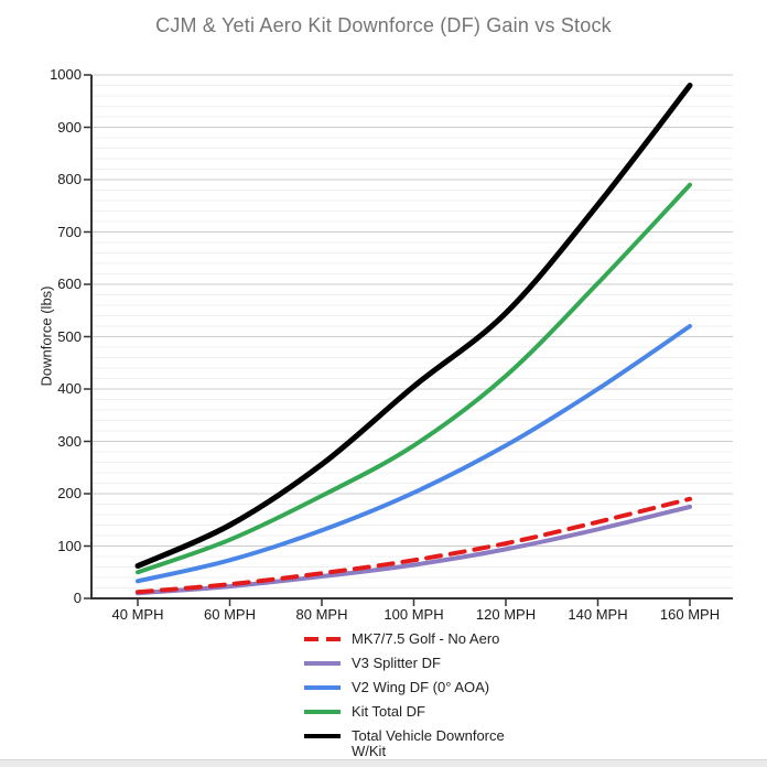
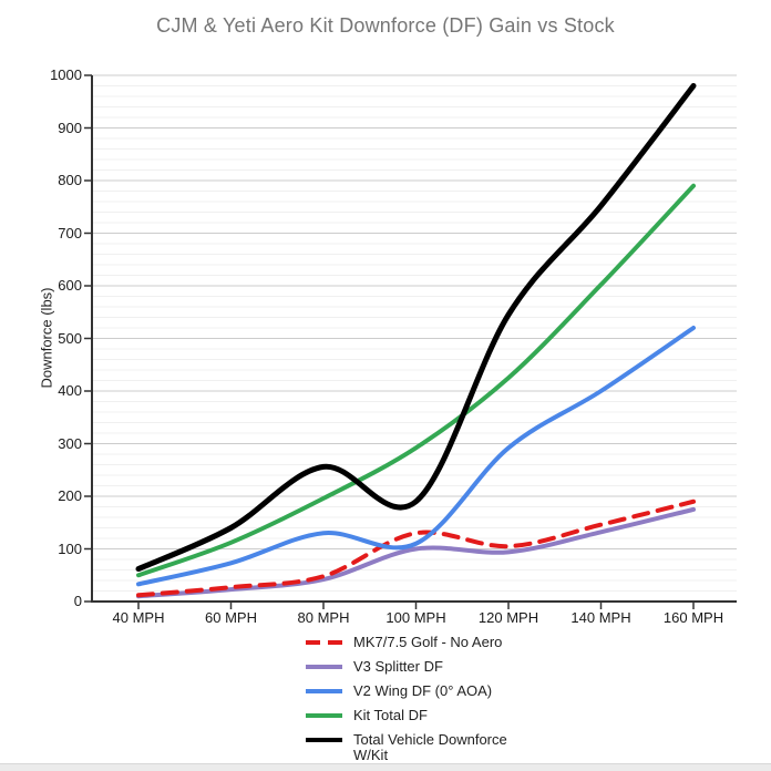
MK7/7.5 Golf - No Aero/100: 70 -> 130
V3 Splitter DF/100: 60 -> 100
V2 Wing DF (0° AOA)/100: 200 -> 110
Total Vehicle Downforce W/Kit/100: 400 -> 190
